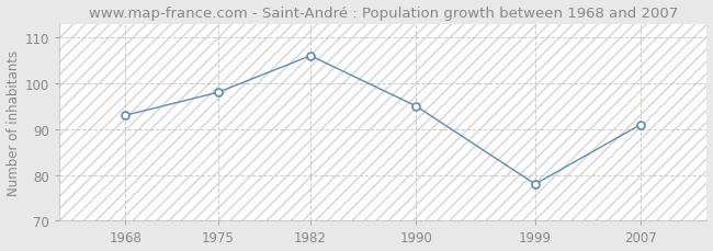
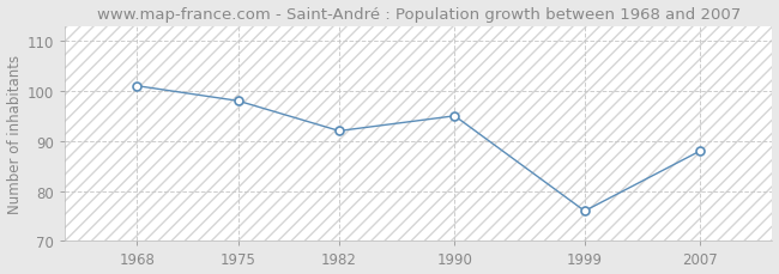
1968: 93 -> 101
1982: 106 -> 92
1999: 78 -> 76
2007: 91 -> 88
